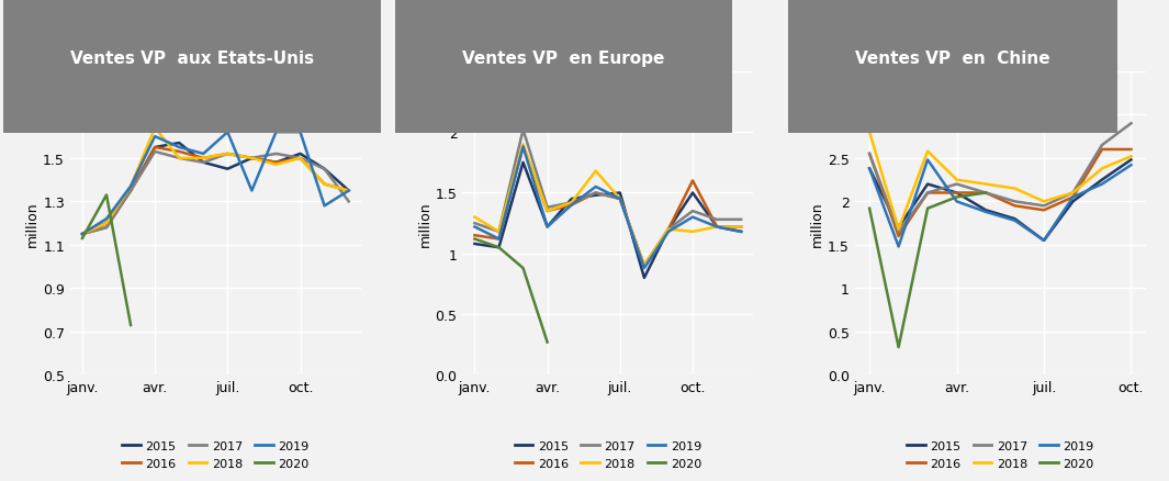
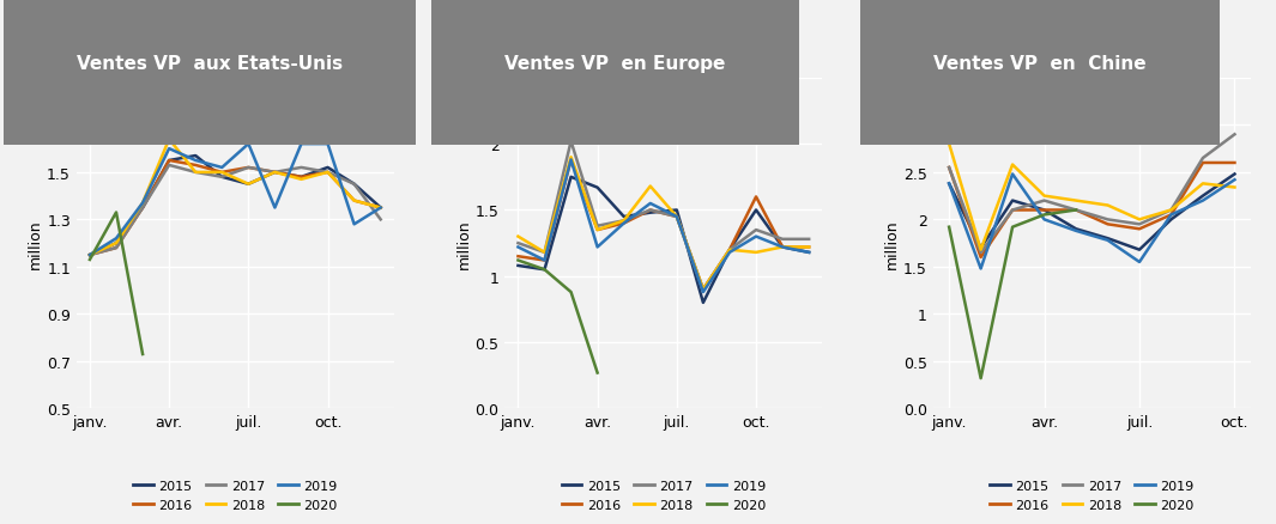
Ventes VP aux Etats-Unis/2018/juil.: 1.52 -> 1.45
Ventes VP en Europe/2015/avr.: 1.22 -> 1.67
Ventes VP en Chine/2015/juil.: 1.55 -> 1.68
Ventes VP en Chine/2018/oct.: 2.52 -> 2.34
